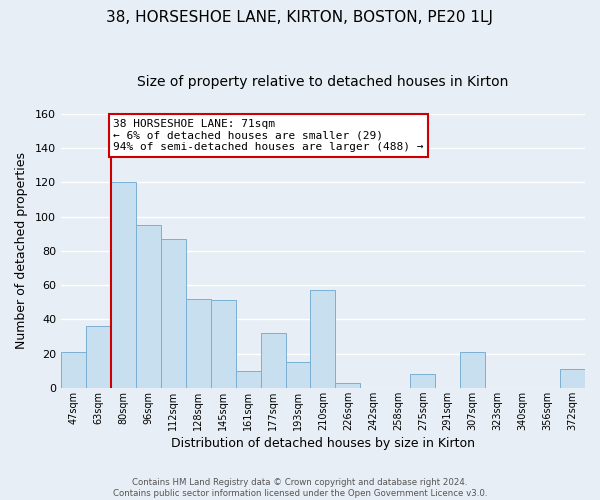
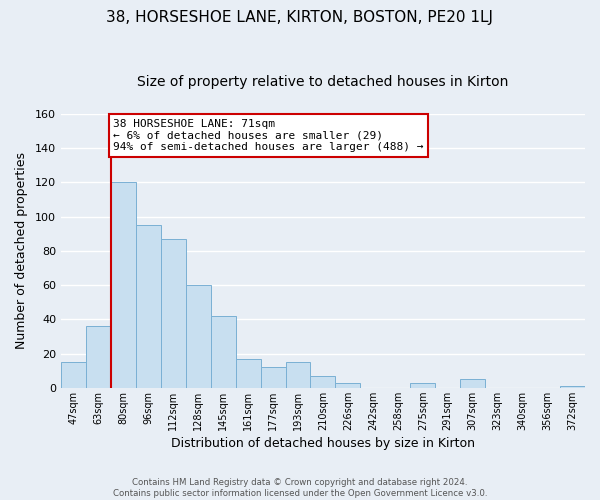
47sqm: 21 -> 15
128sqm: 52 -> 60
145sqm: 51 -> 42
161sqm: 10 -> 17
177sqm: 32 -> 12
210sqm: 57 -> 7
275sqm: 8 -> 3
307sqm: 21 -> 5
372sqm: 11 -> 1
